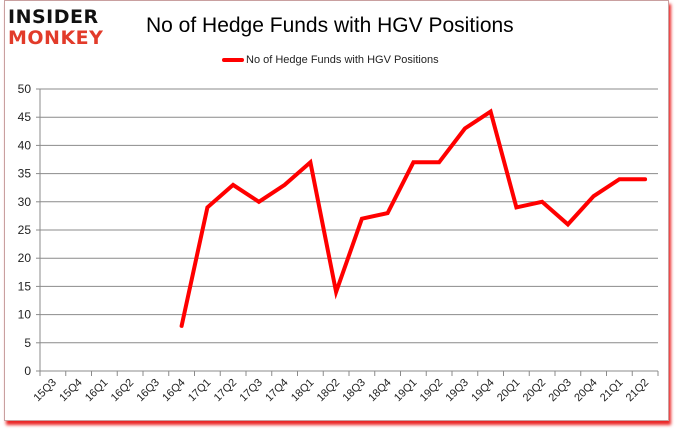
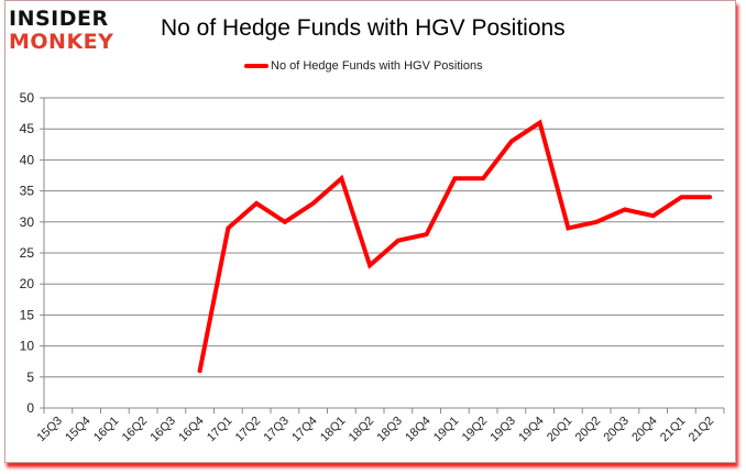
16Q4: 8 -> 6
18Q2: 14 -> 23
20Q3: 26 -> 32
